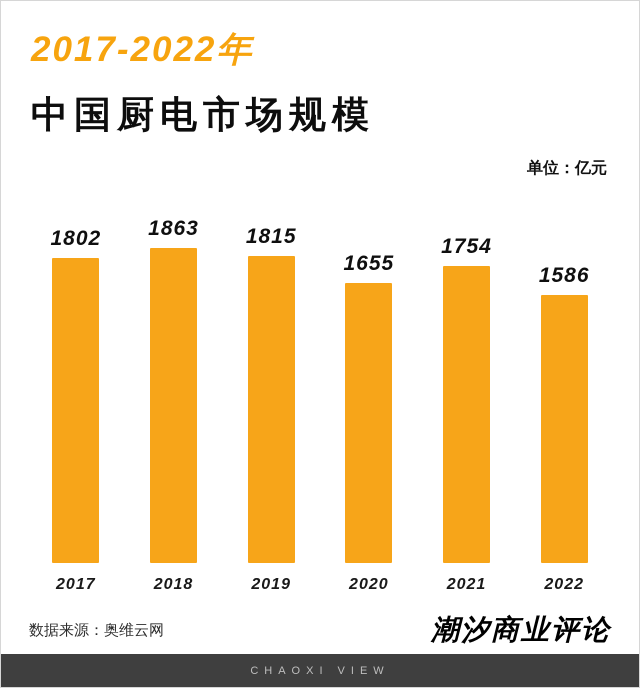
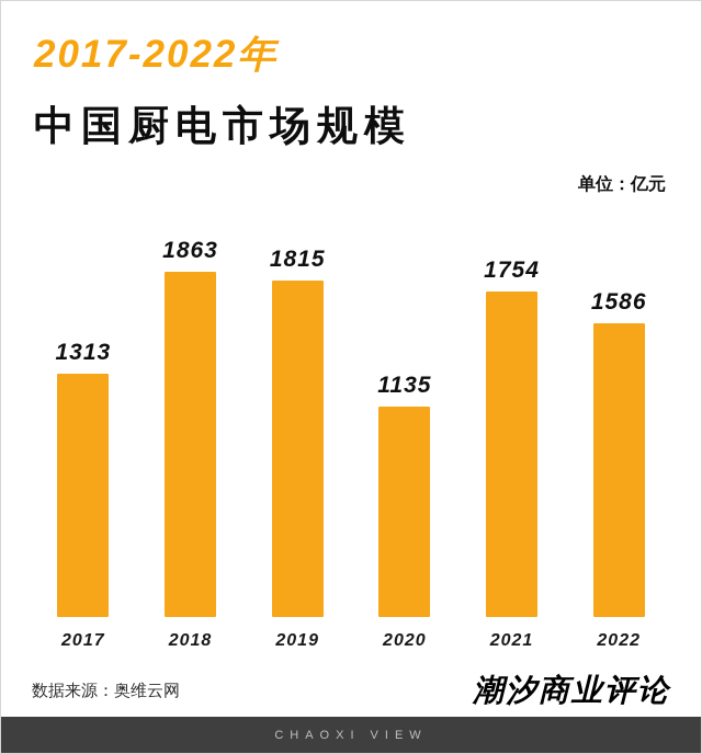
2017: 1802 -> 1313
2020: 1655 -> 1135
